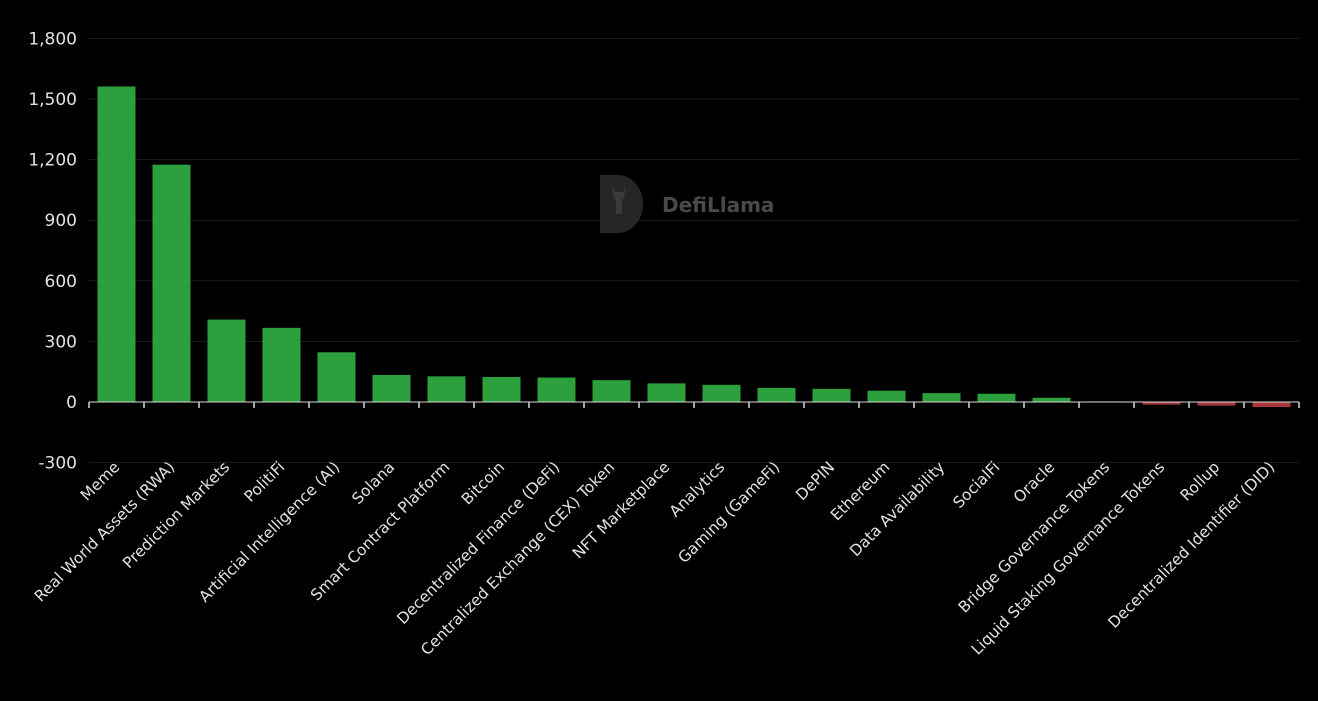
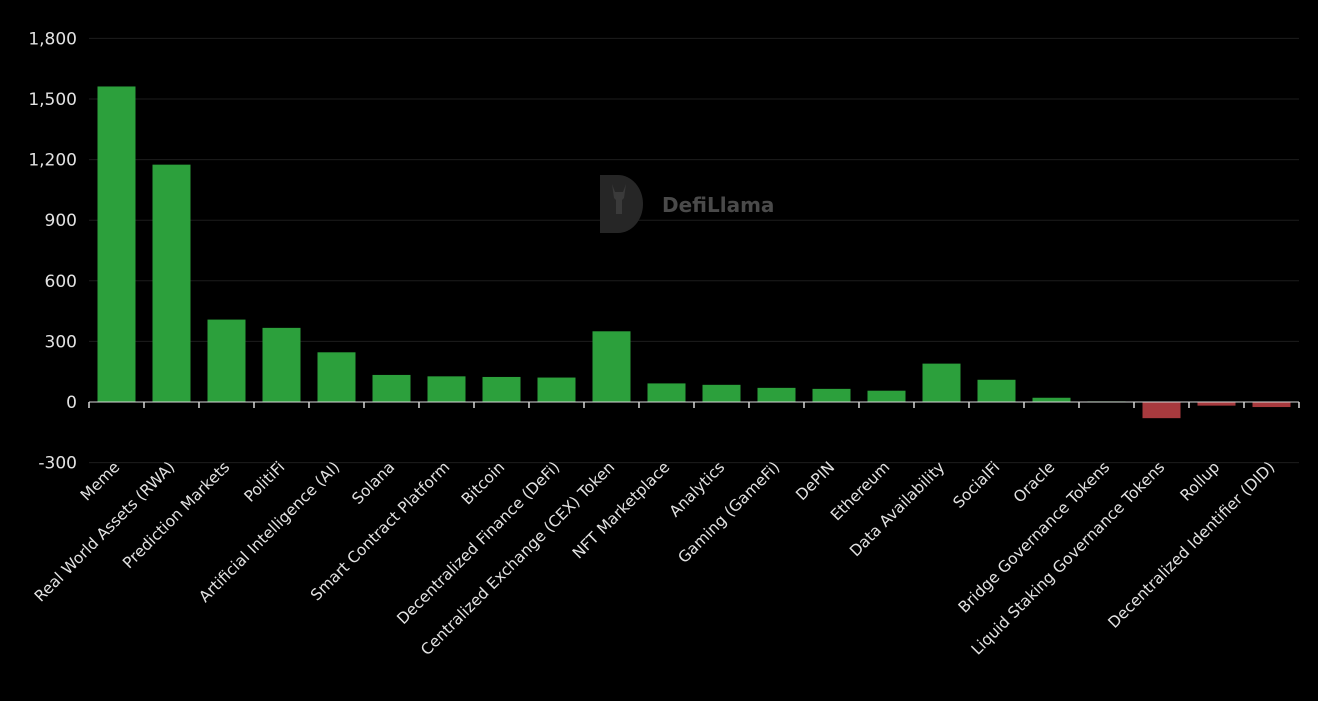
Centralized Exchange (CEX) Token: 110 -> 350
Data Availability: 40 -> 190
SocialFi: 40 -> 110
Liquid Staking Governance Tokens: -10 -> -80
